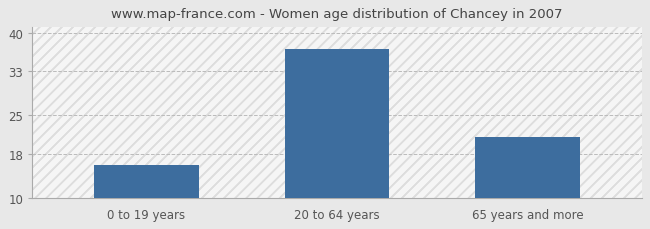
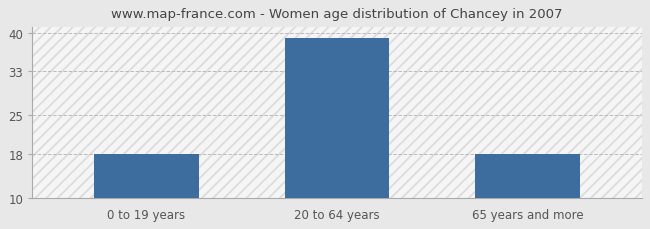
0 to 19 years: 16 -> 18
20 to 64 years: 37 -> 39
65 years and more: 21 -> 18
